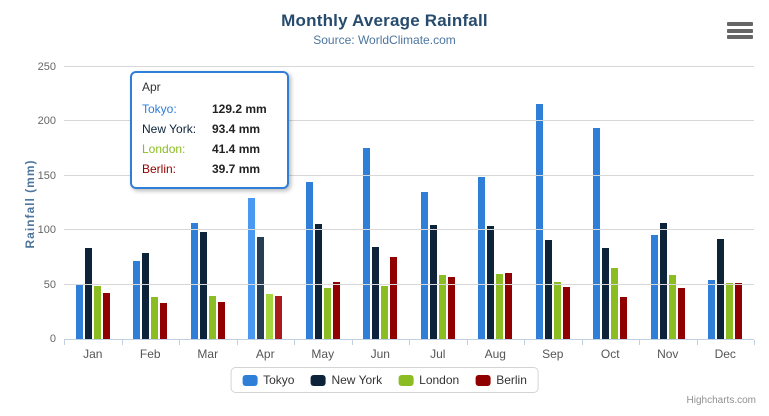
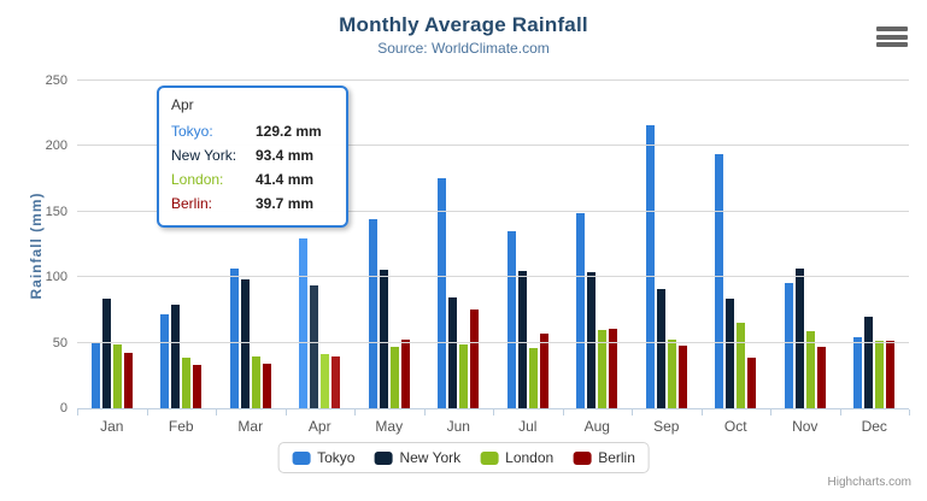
London/Jul: 59 -> 46
New York/Dec: 92 -> 70
